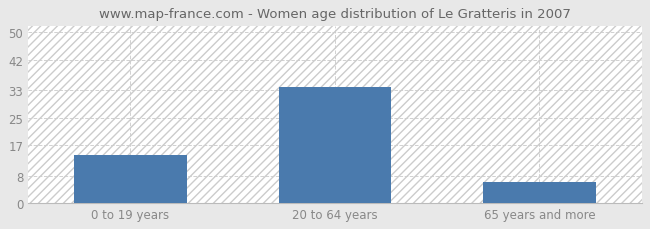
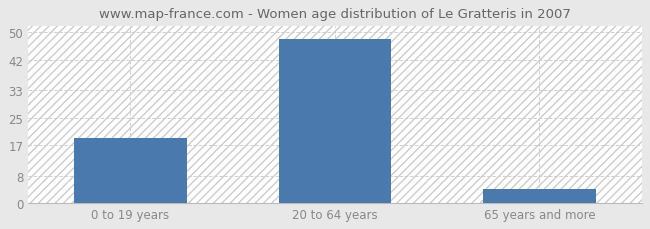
0 to 19 years: 14 -> 19
20 to 64 years: 34 -> 48
65 years and more: 6 -> 4
